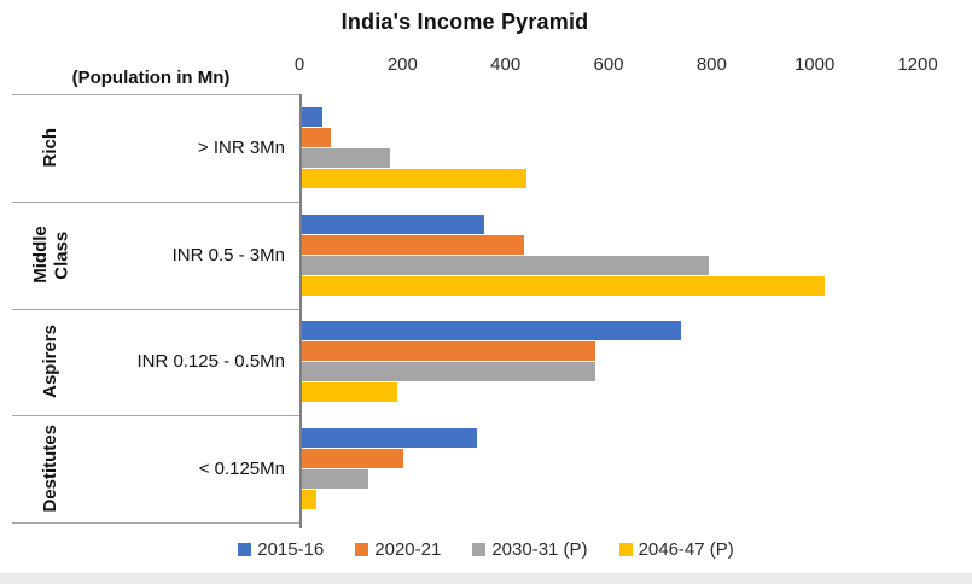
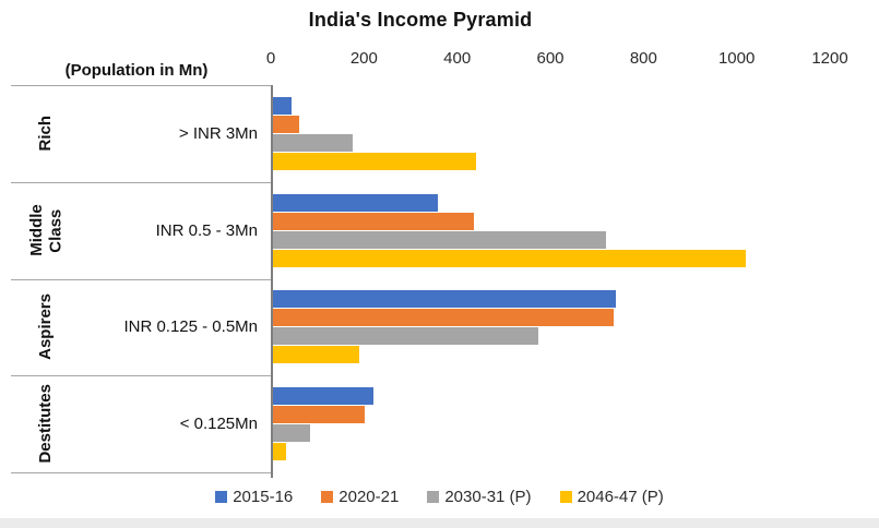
2030-31 (P)/Middle Class: 790 -> 720
2020-21/Aspirers: 570 -> 730
2015-16/Destitutes: 340 -> 220
2030-31 (P)/Destitutes: 130 -> 80
